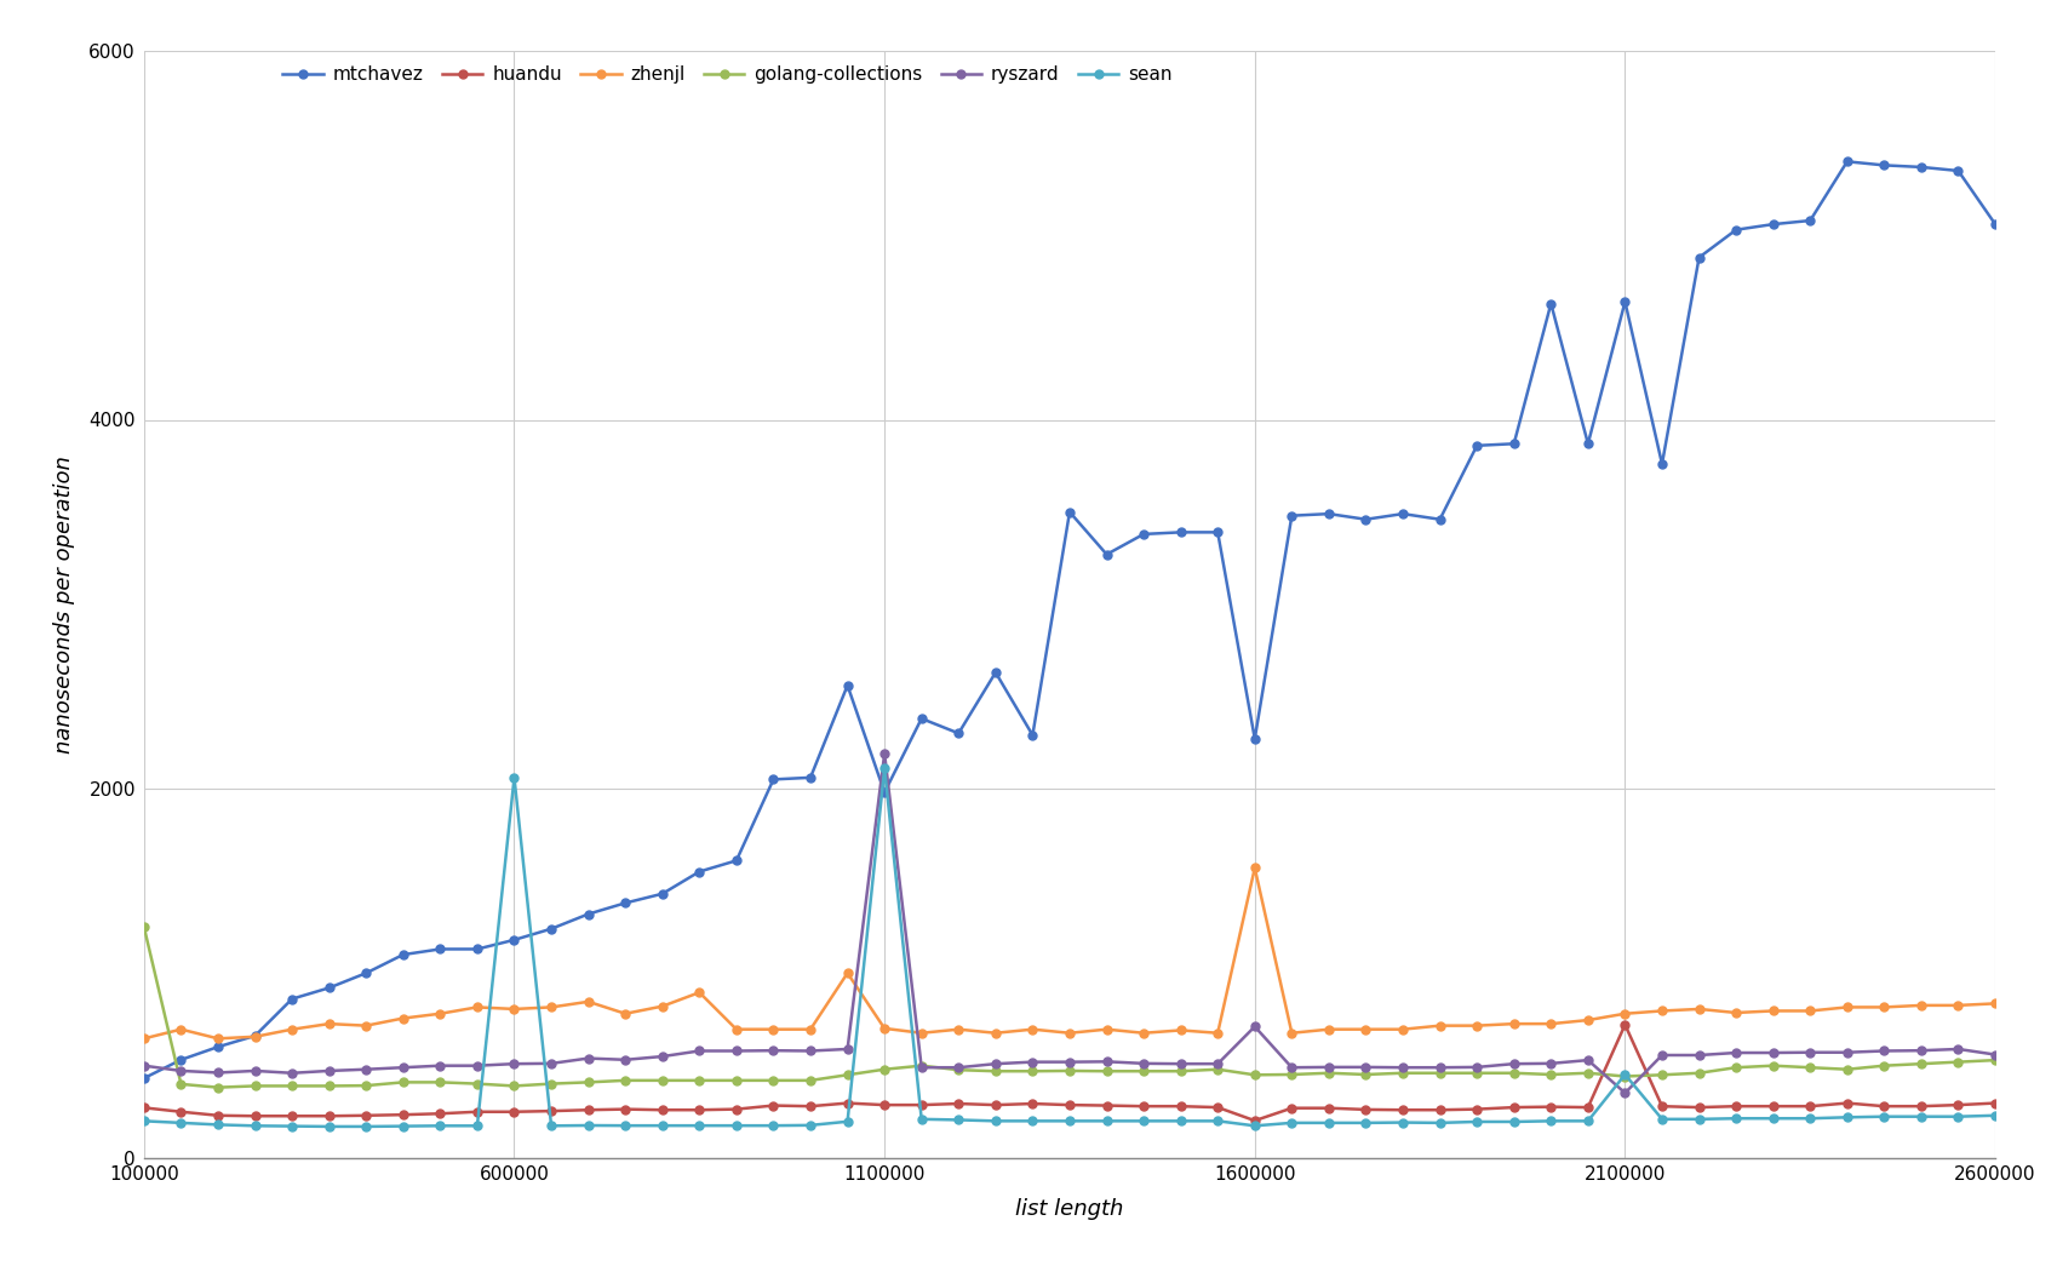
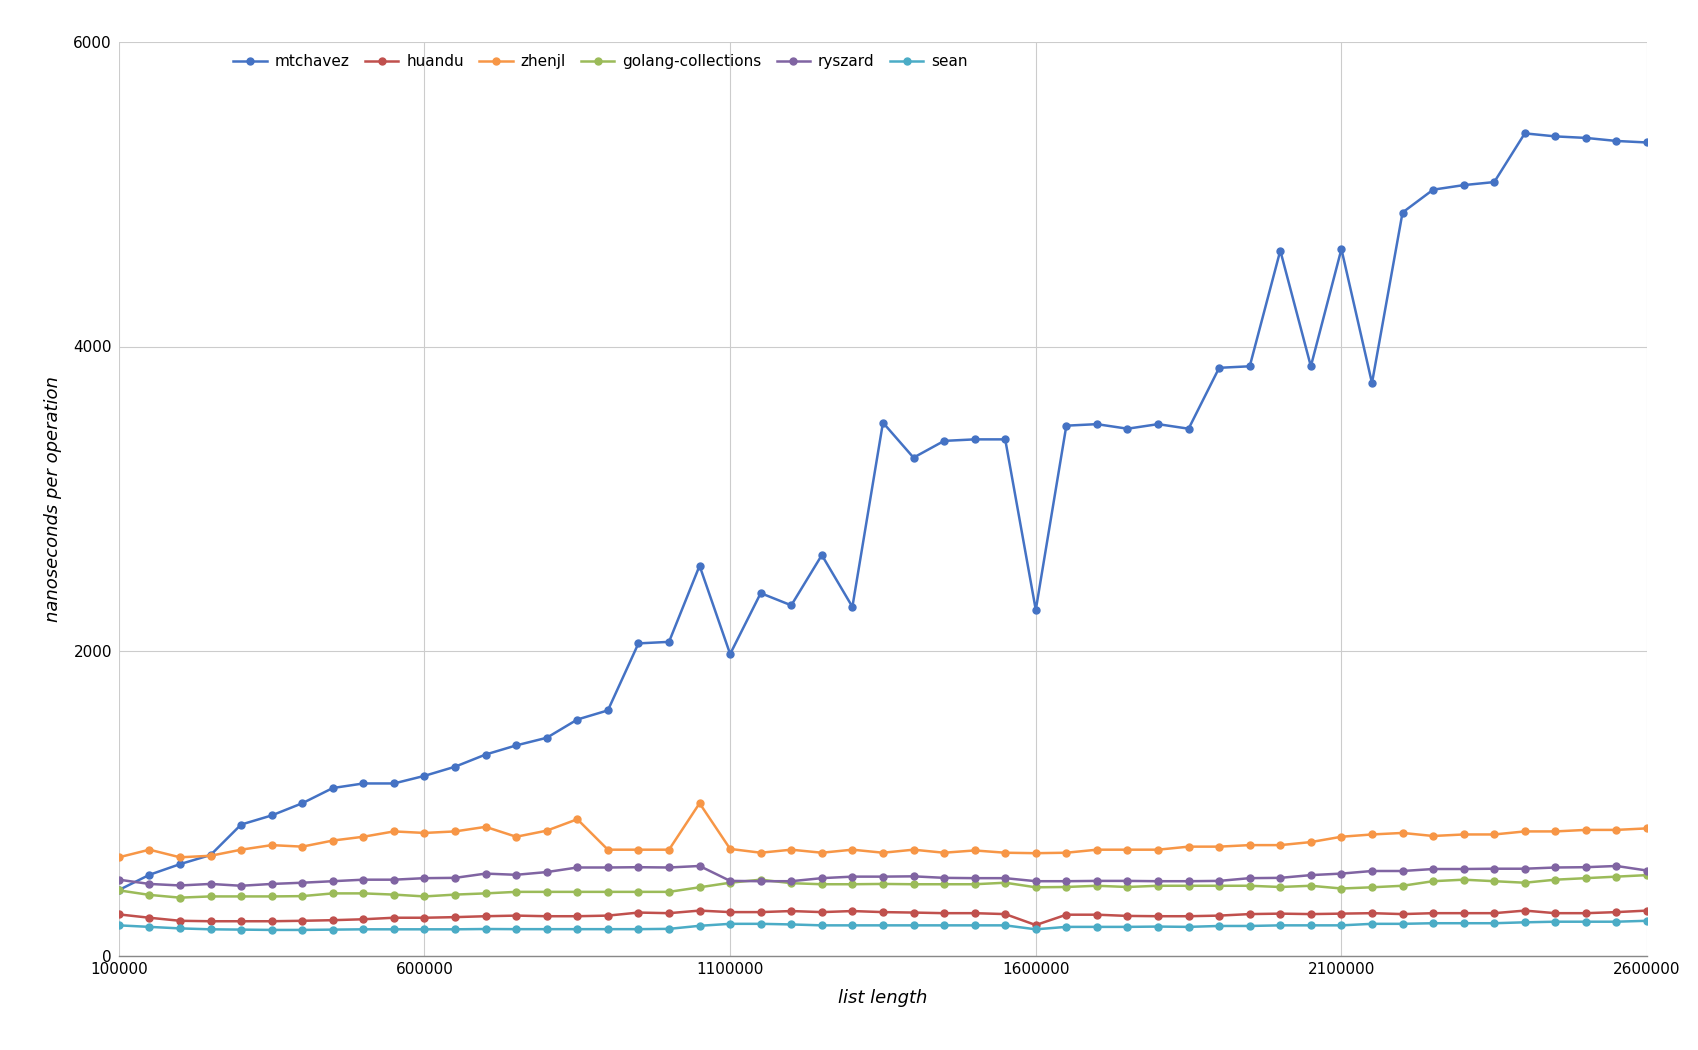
golang-collections/100000: 1250 -> 430
sean/600000: 2060 -> 170
ryszard/1100000: 2190 -> 490
sean/1100000: 2110 -> 210
zhenjl/1600000: 1570 -> 670
ryszard/1600000: 710 -> 490
huandu/2100000: 720 -> 280
ryszard/2100000: 350 -> 540
sean/2100000: 450 -> 200
mtchavez/2600000: 5060 -> 5340
